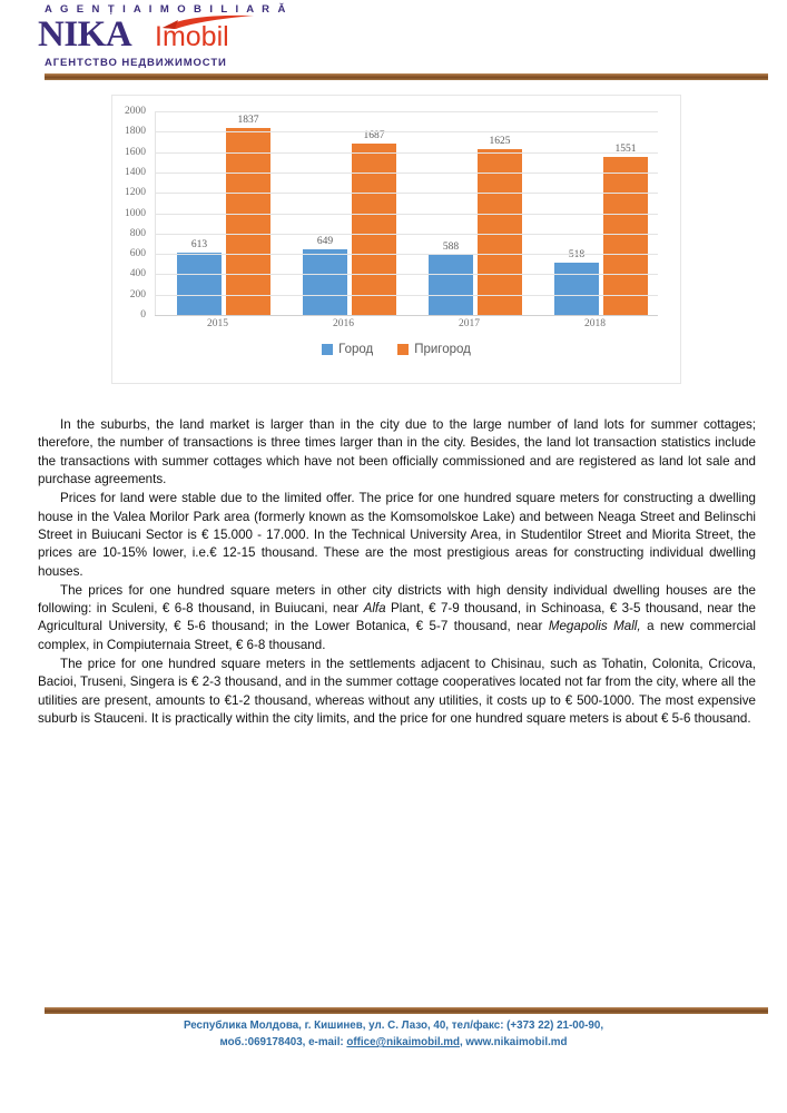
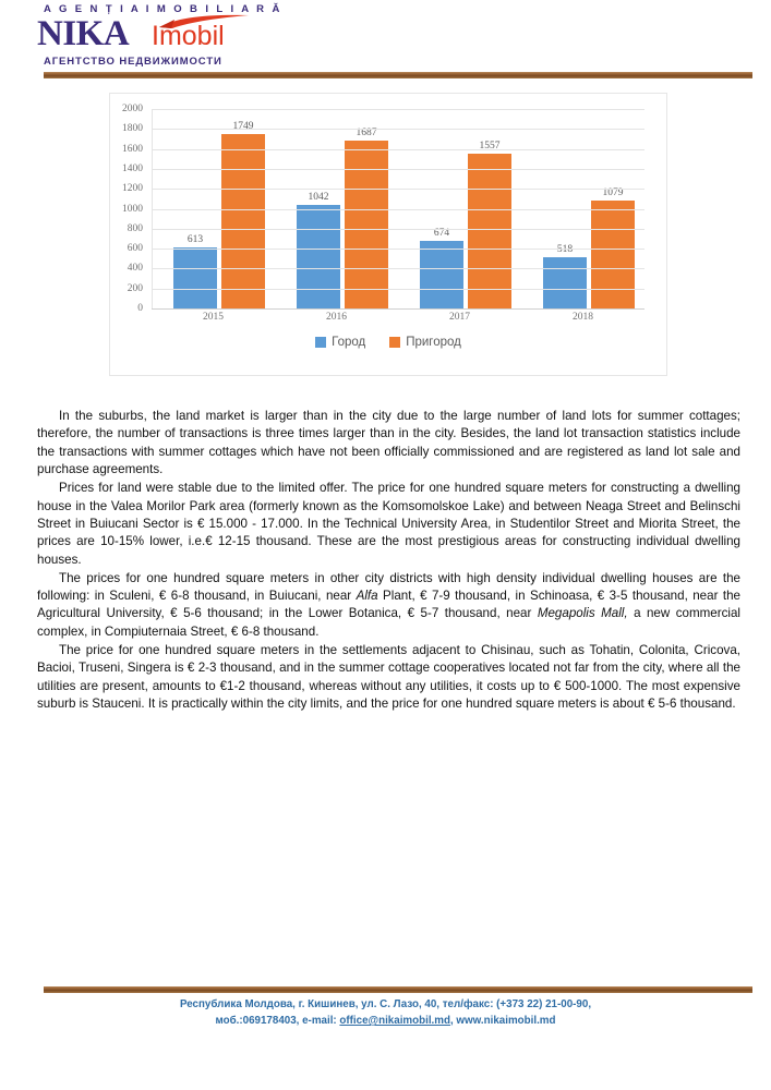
Пригород/2015: 1837 -> 1749
Город/2016: 649 -> 1042
Город/2017: 588 -> 674
Пригород/2017: 1625 -> 1557
Пригород/2018: 1551 -> 1079
